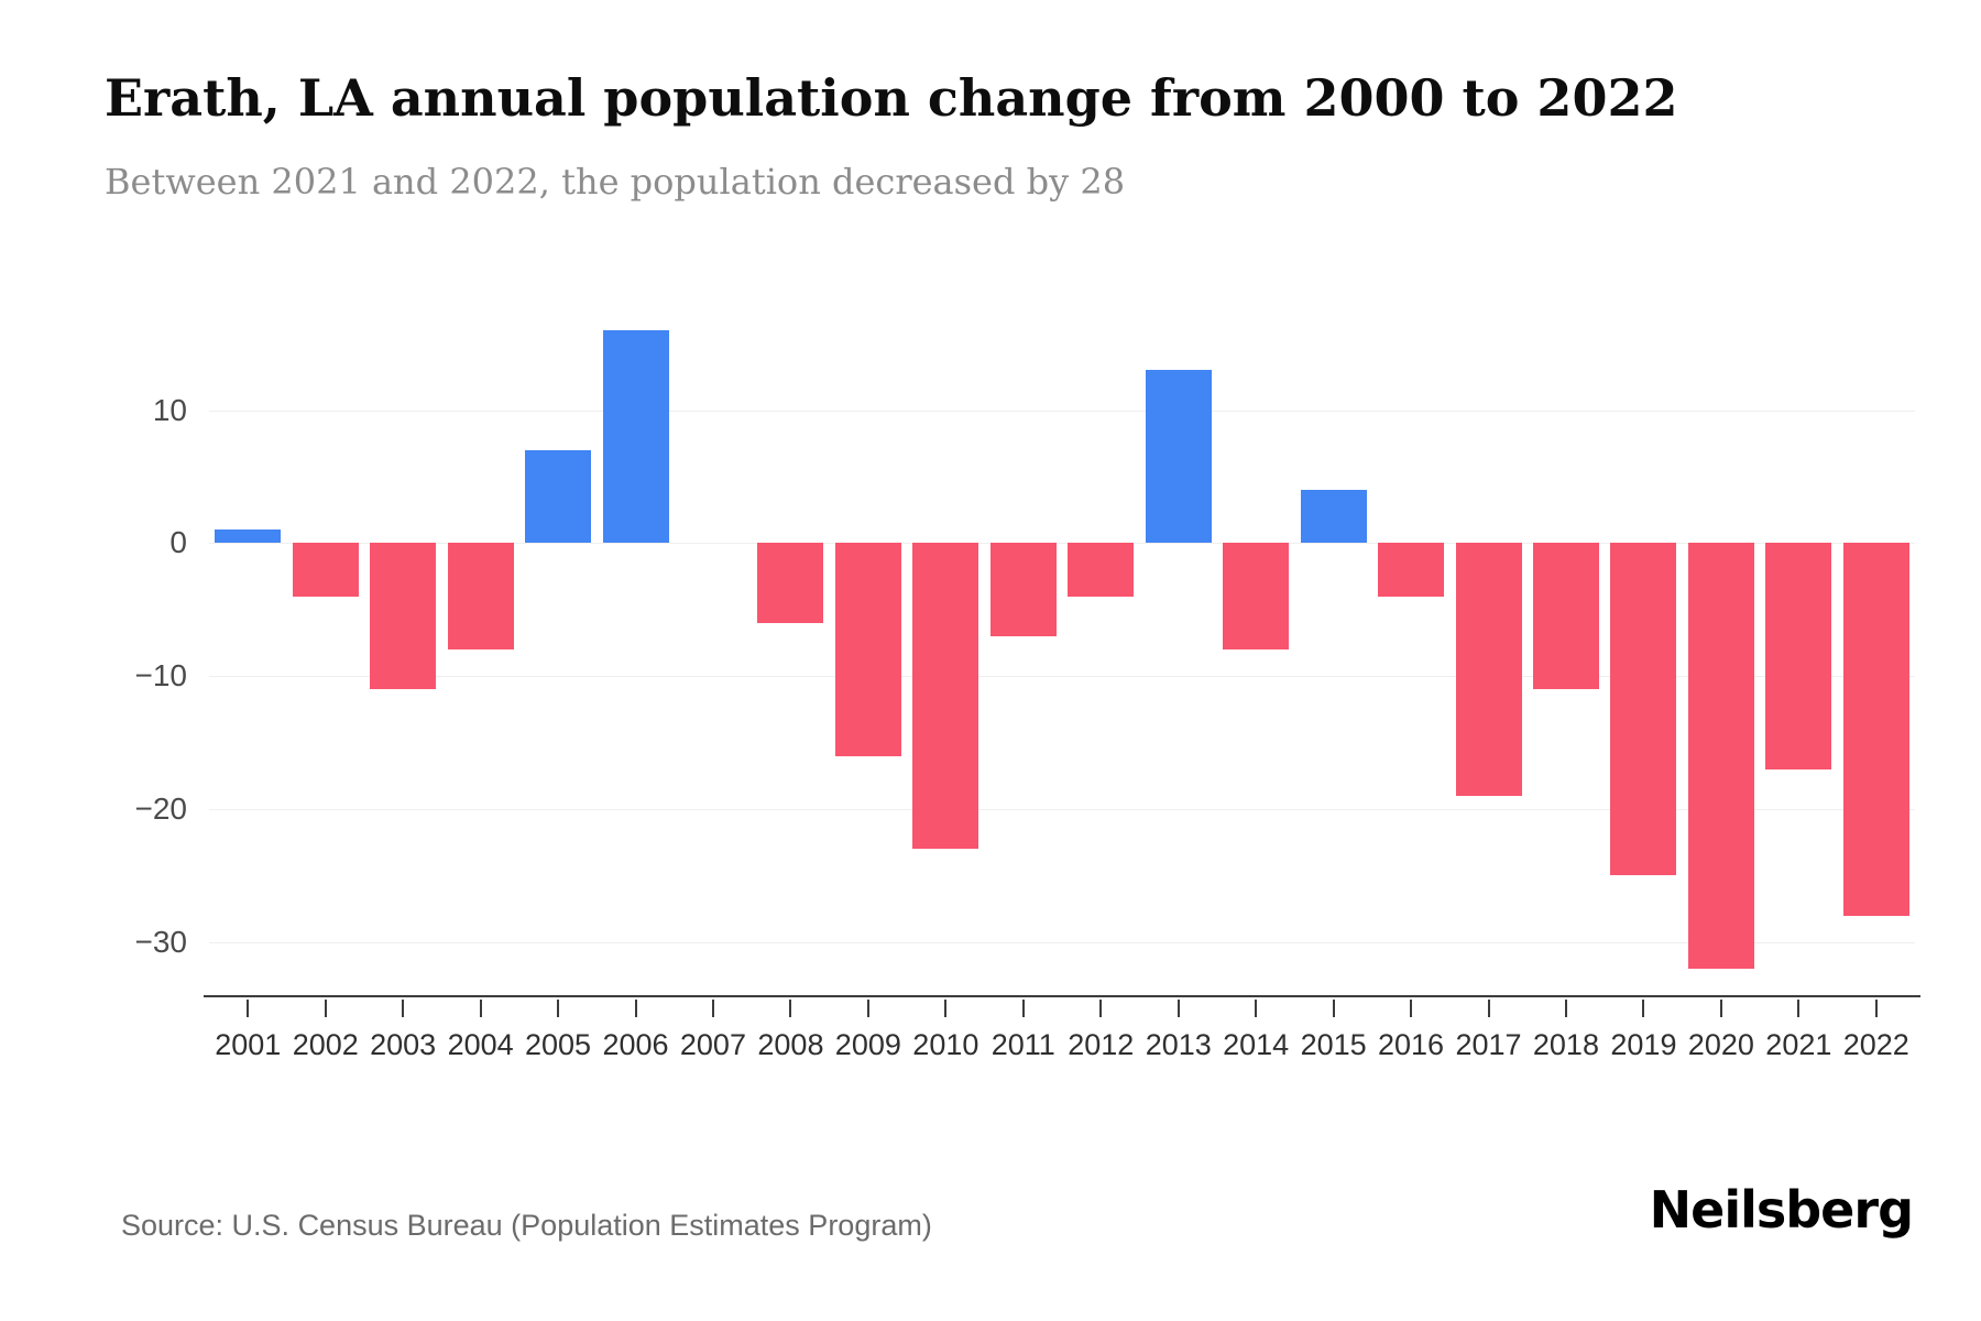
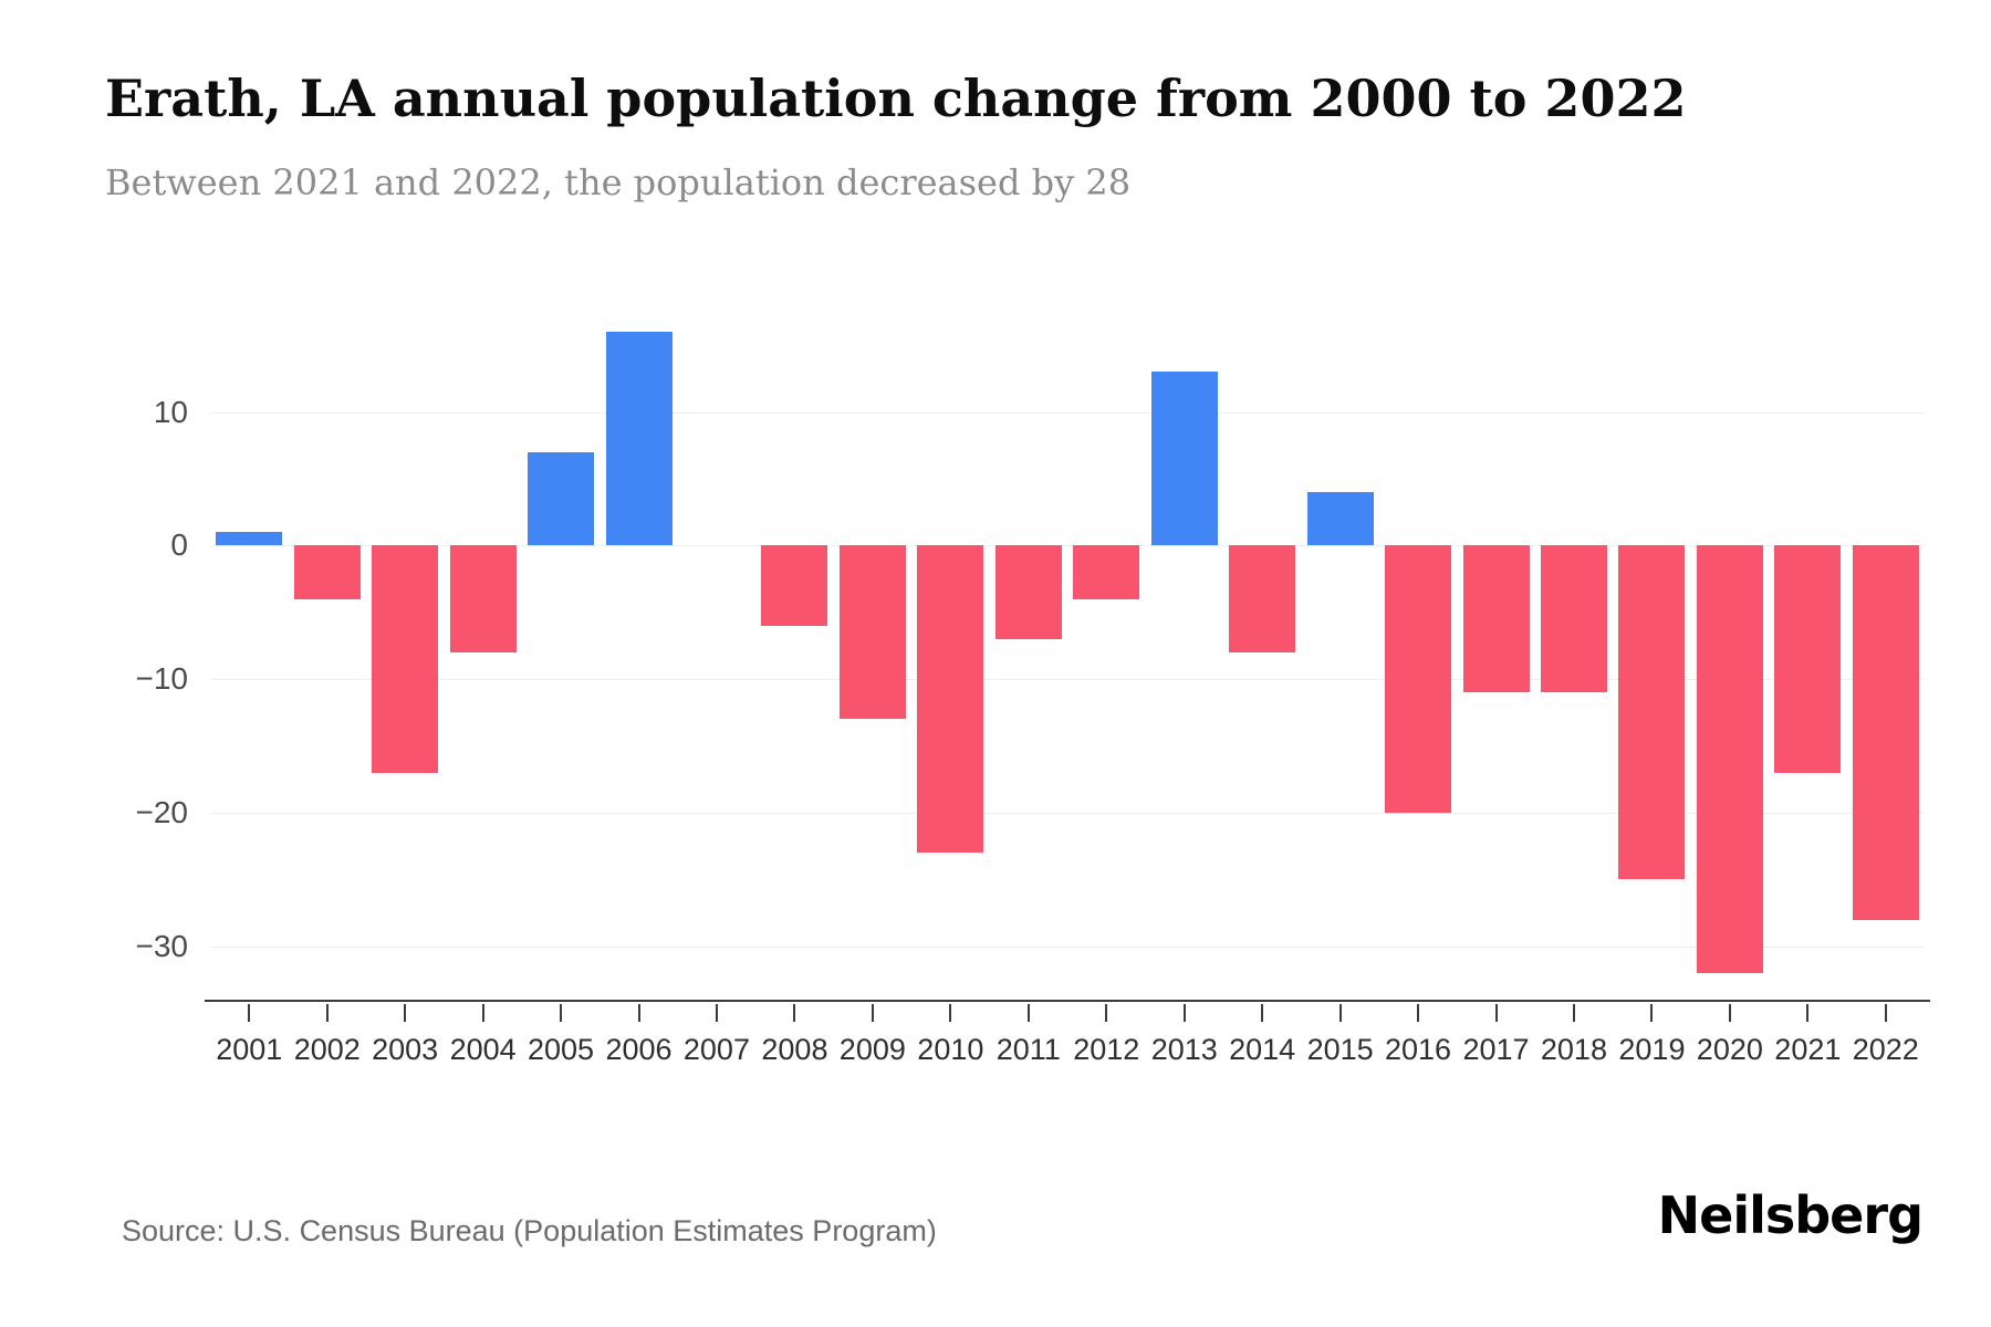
2003: -11 -> -17
2009: -16 -> -13
2016: -4 -> -20
2017: -19 -> -11
